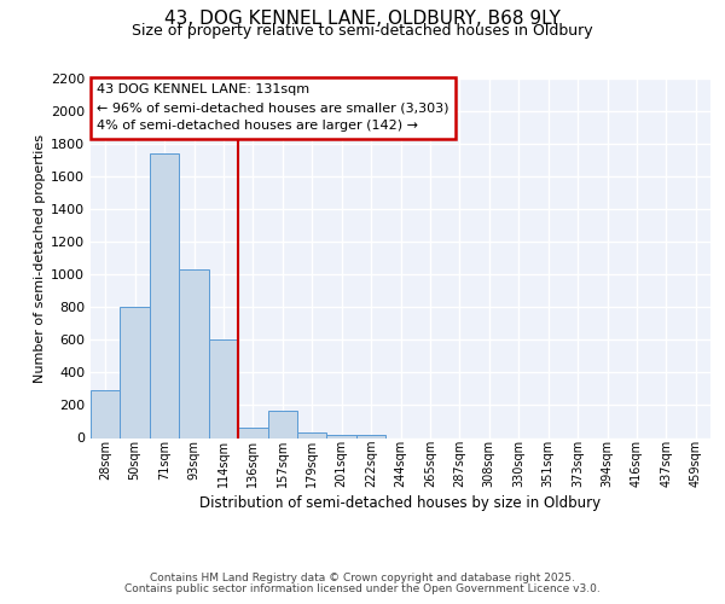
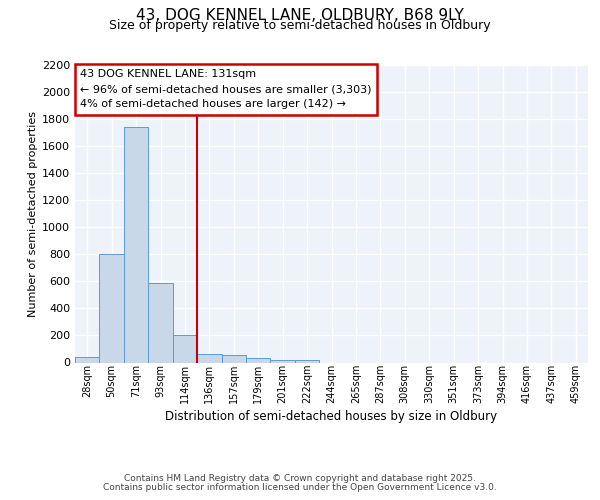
28sqm: 290 -> 40
93sqm: 1030 -> 590
114sqm: 600 -> 200
157sqm: 170 -> 60
